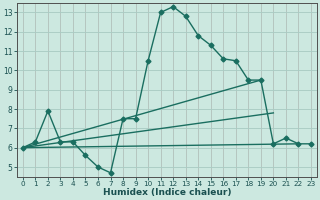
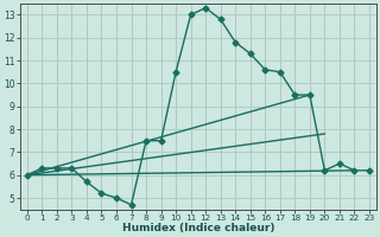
2: 7.9 -> 6.3
4: 6.3 -> 5.7
5: 5.6 -> 5.2
